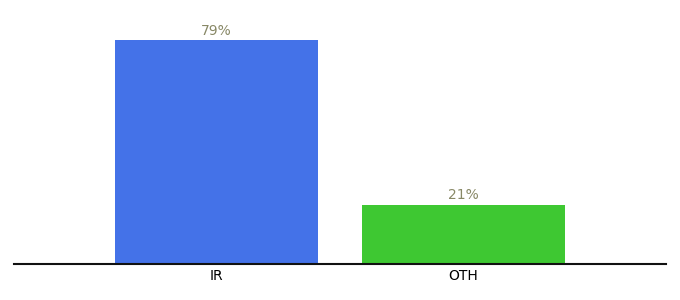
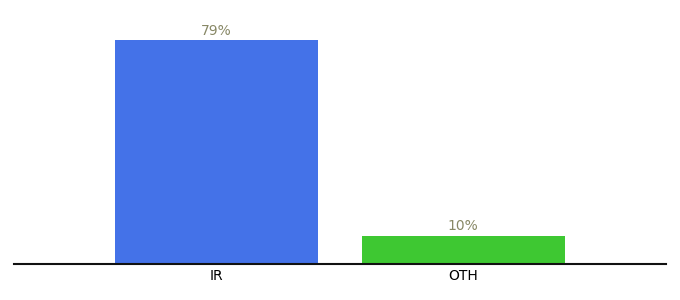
OTH: 21% -> 10%
